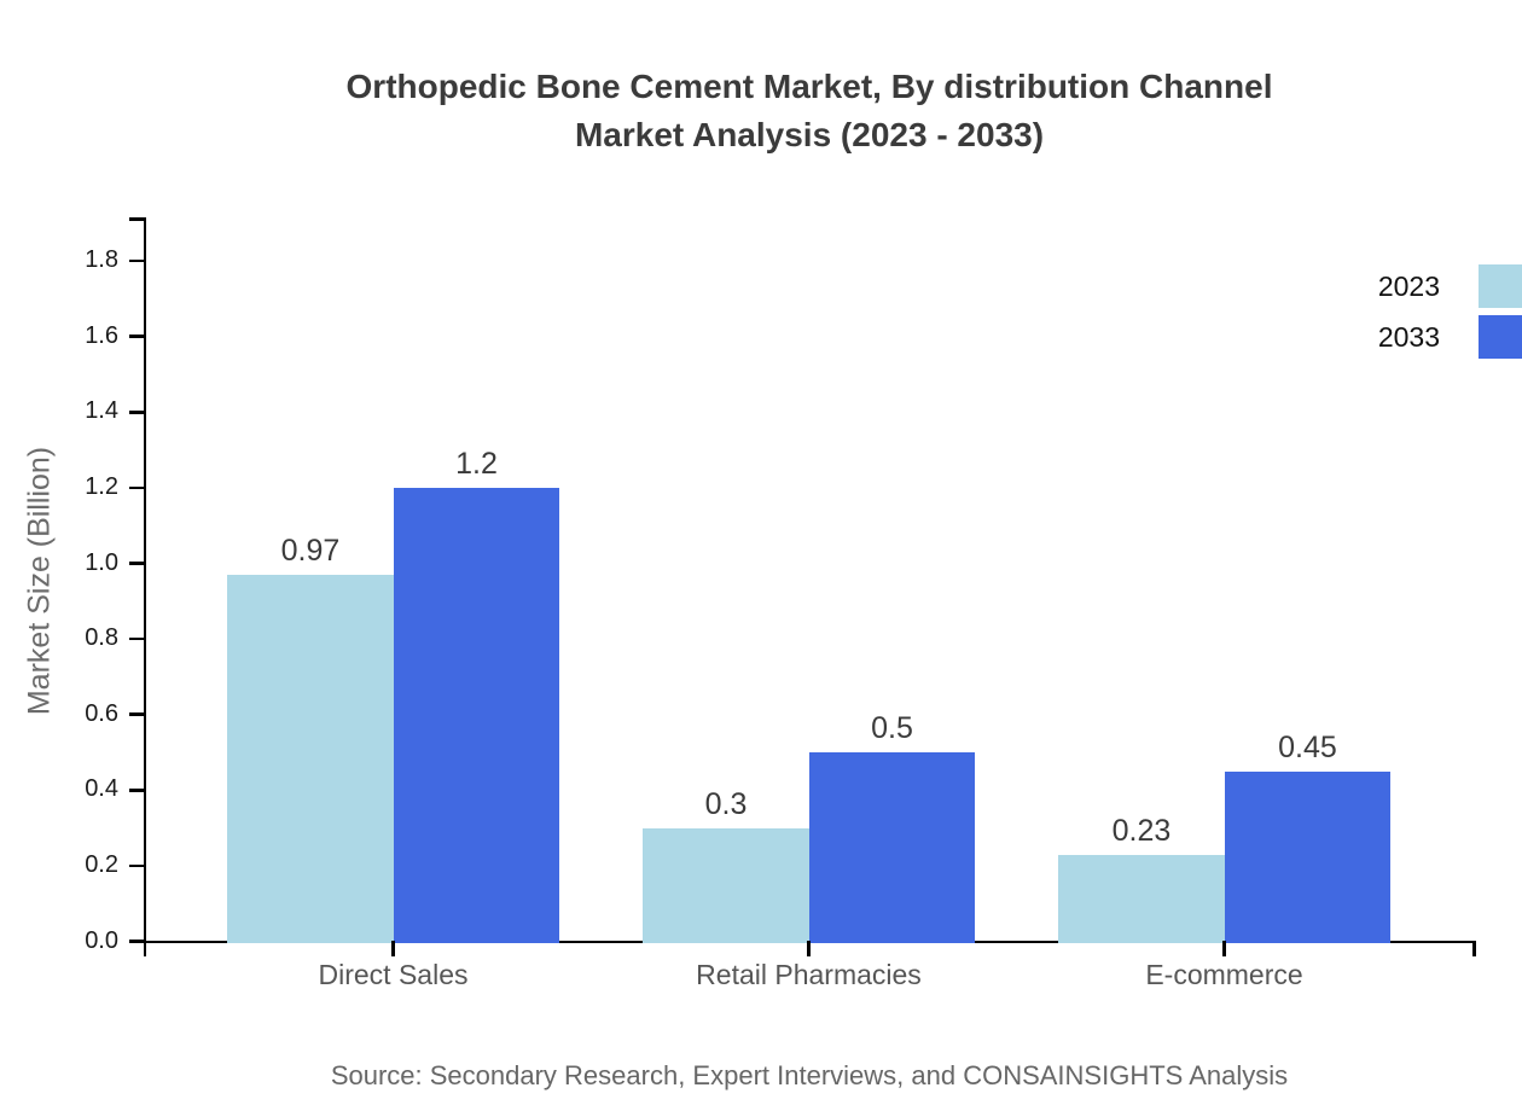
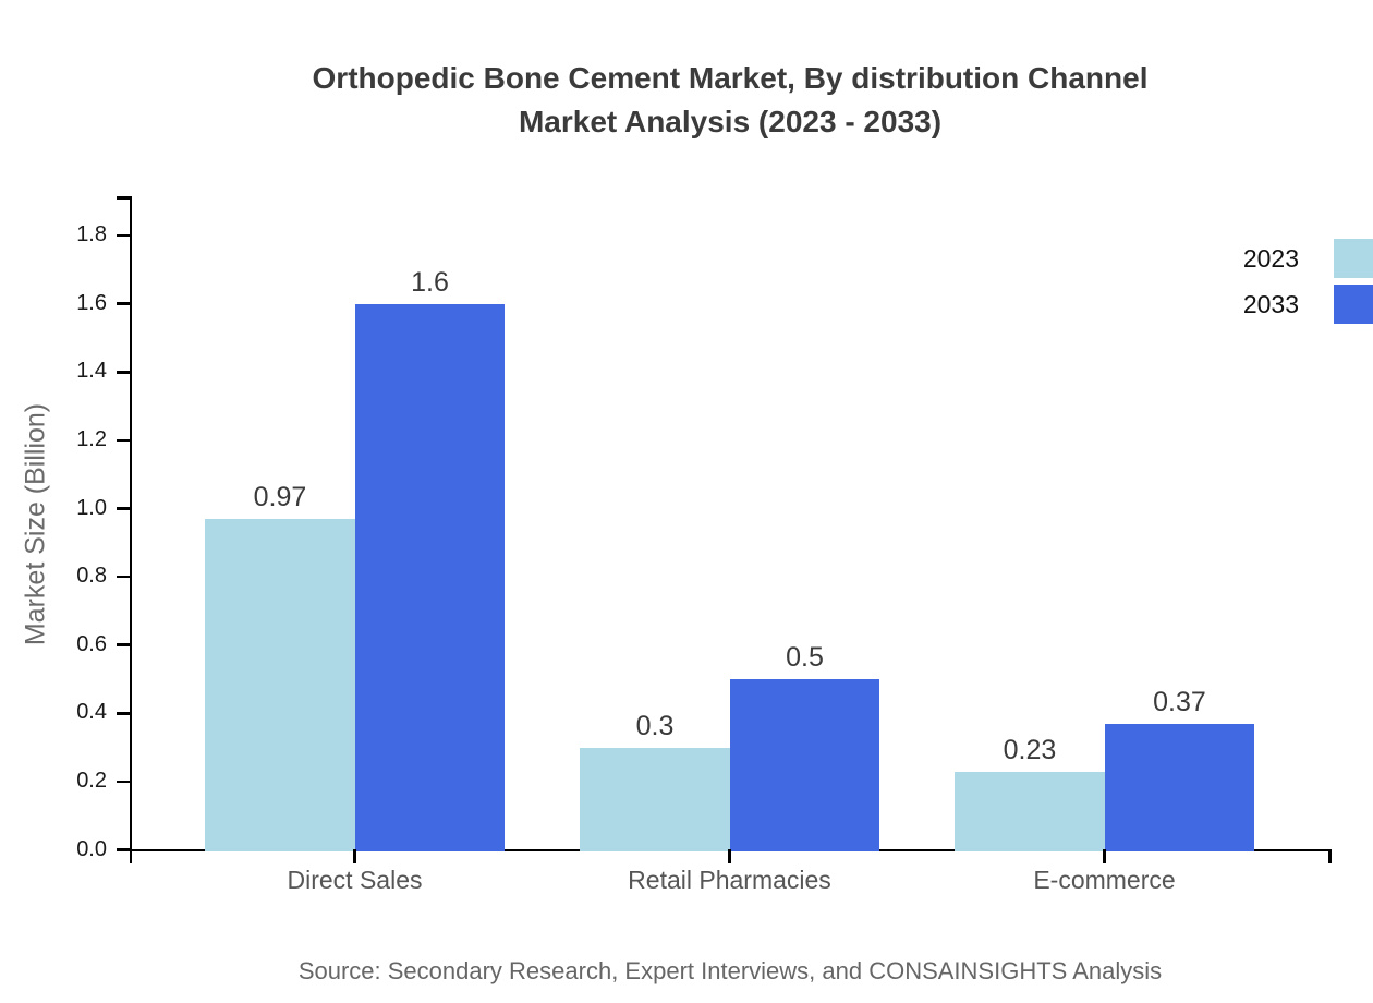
2033/Direct Sales: 1.2 -> 1.6
2033/E-commerce: 0.45 -> 0.37
